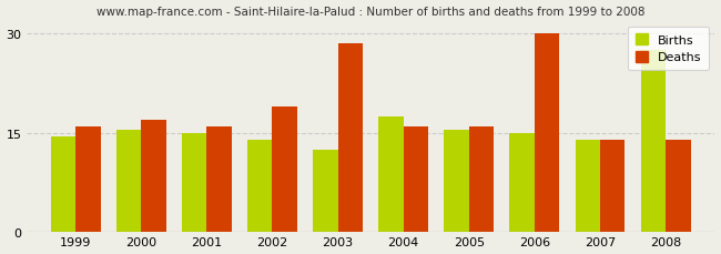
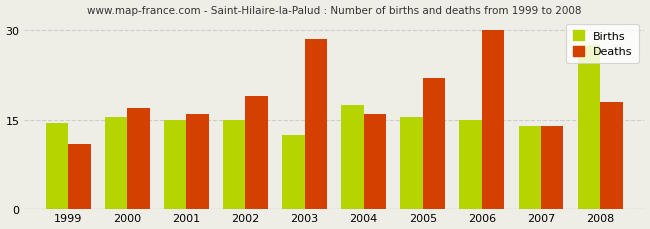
Deaths/1999: 16.0 -> 11.0
Births/2002: 14.0 -> 15.0
Deaths/2005: 16.0 -> 22.0
Deaths/2008: 14.0 -> 18.0
